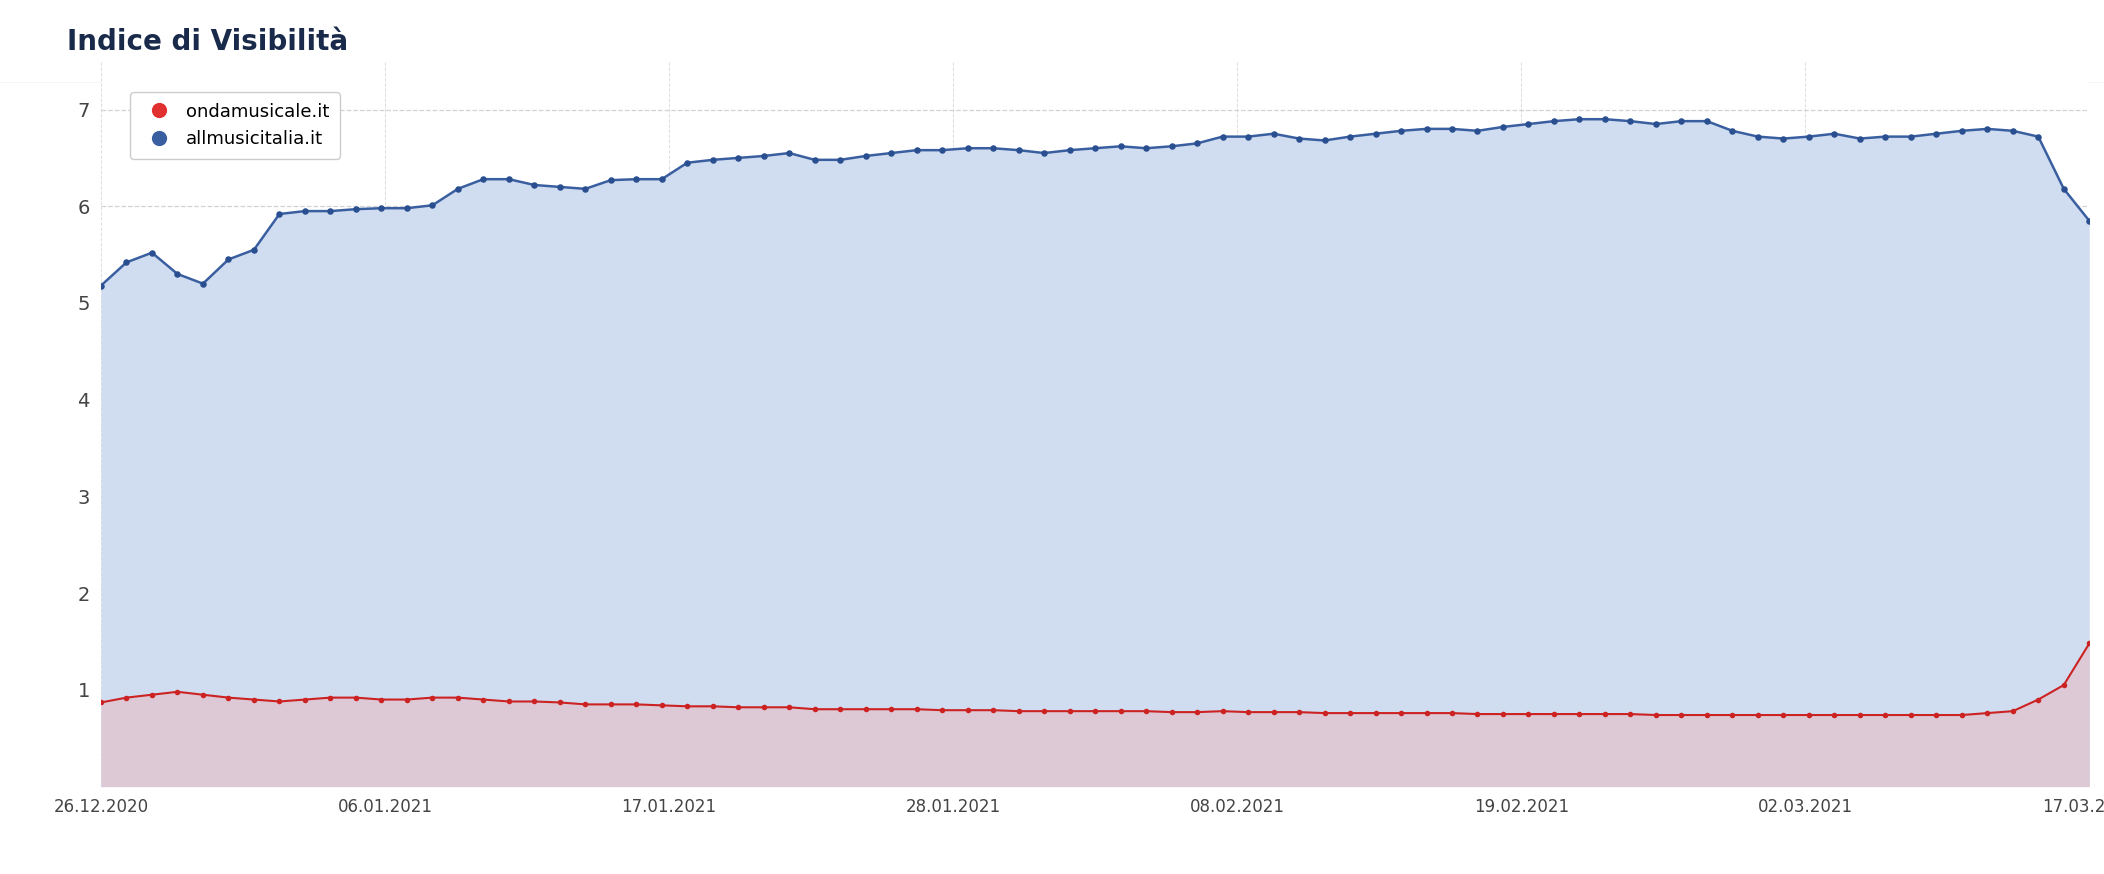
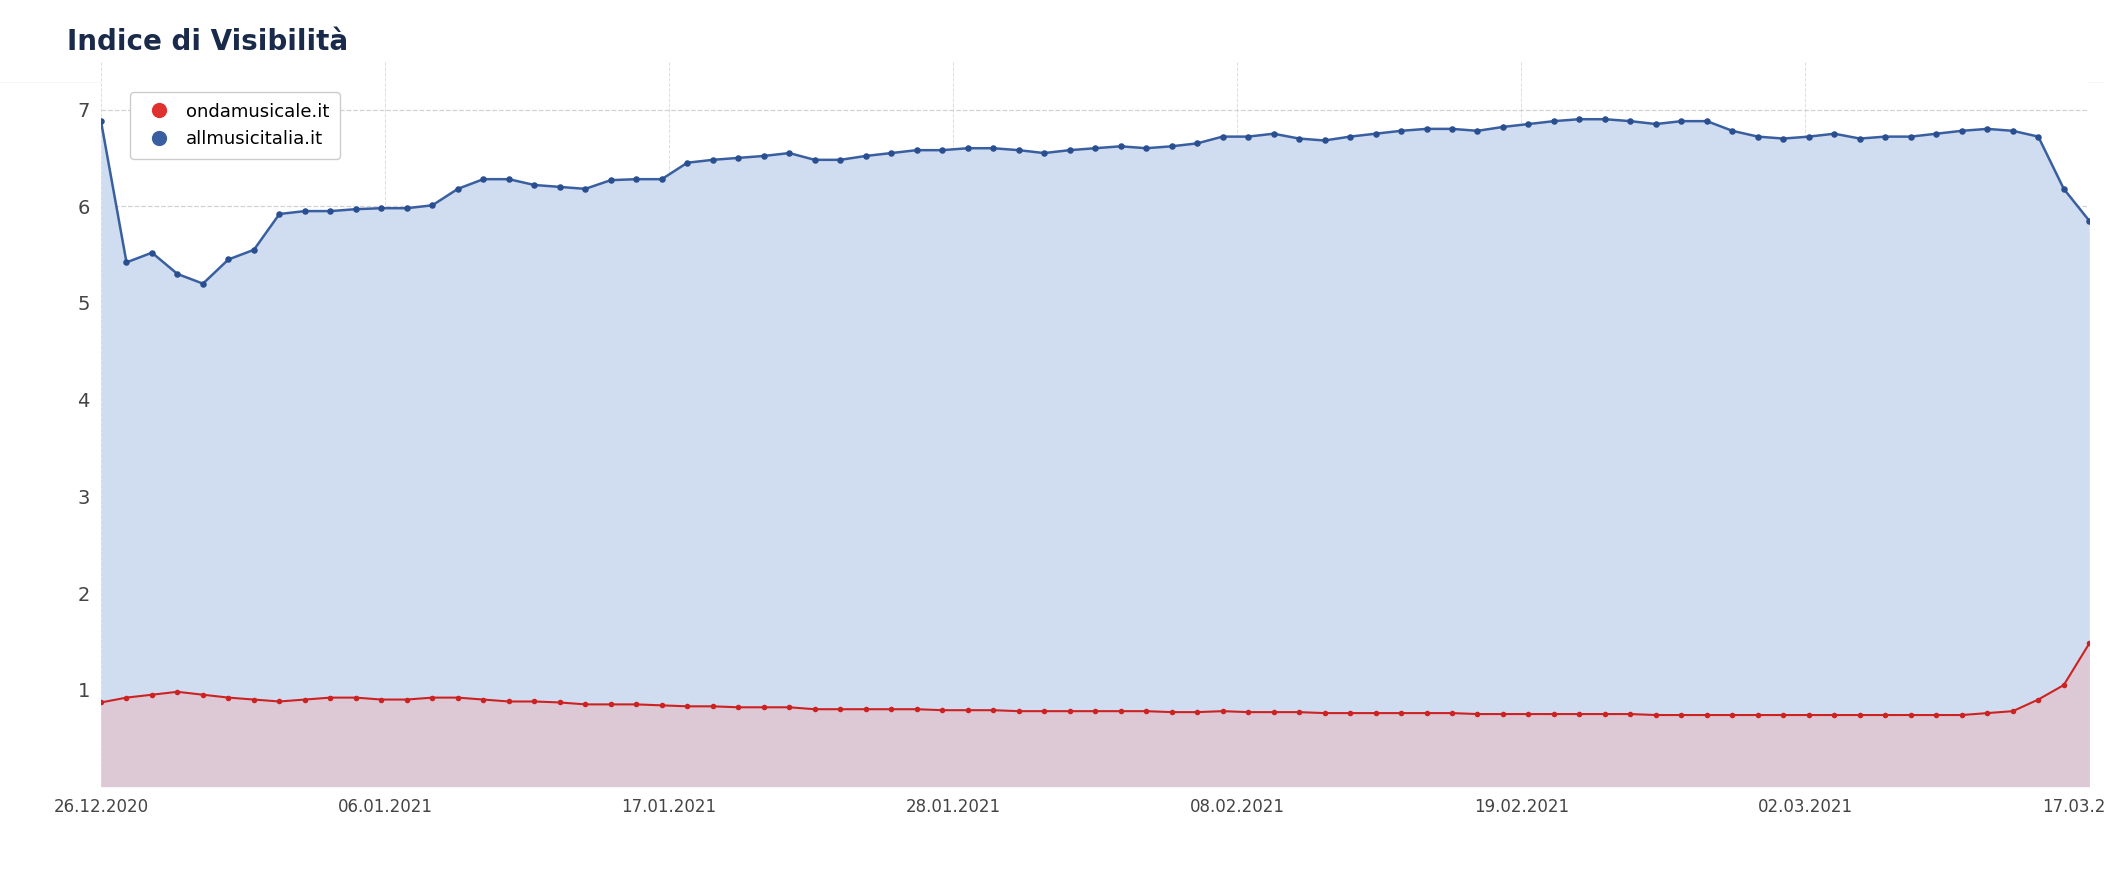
allmusicitalia.it/26.12.2020: 5.18 -> 6.88
